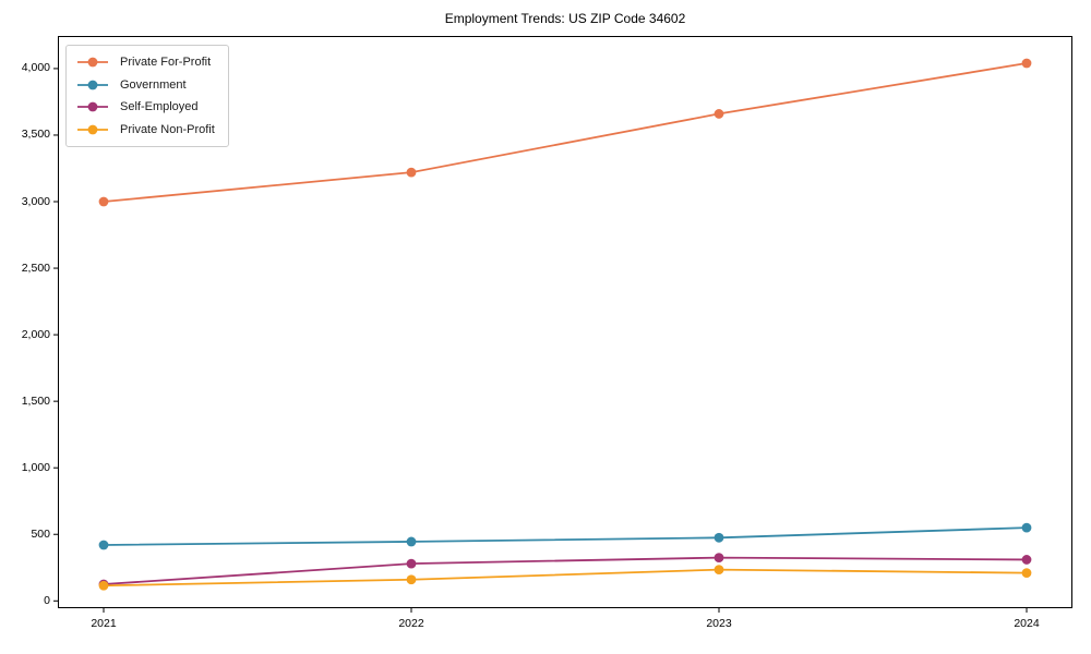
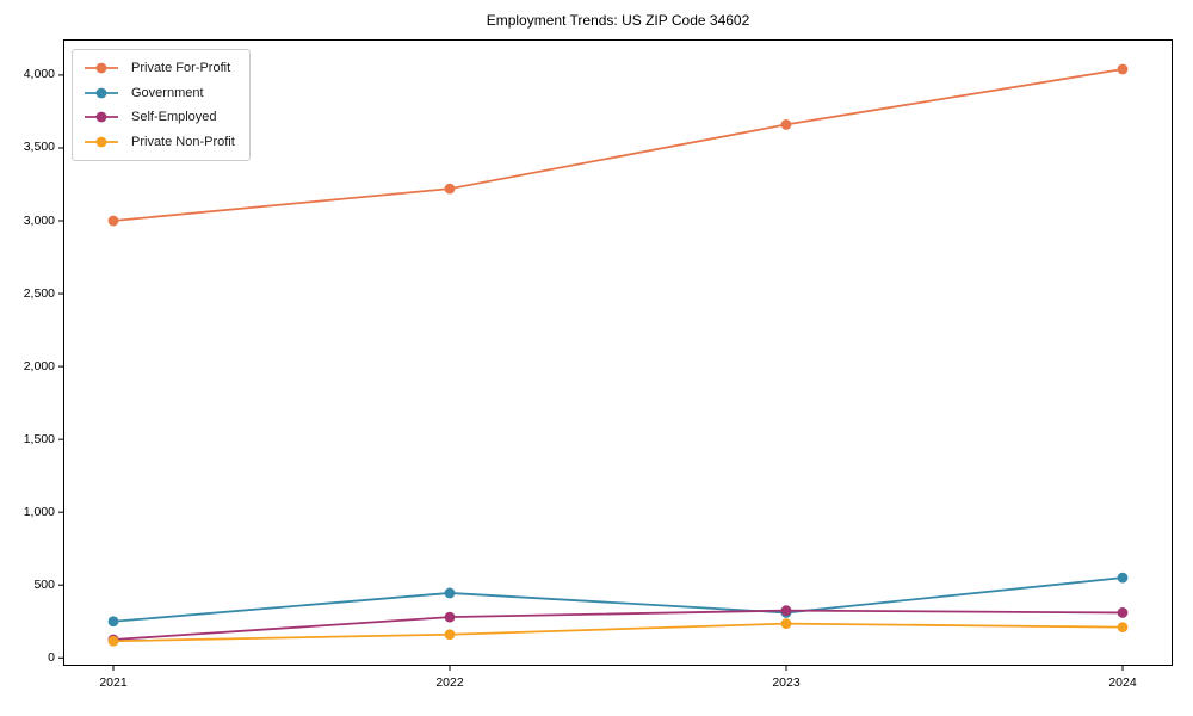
Government/2021: 420 -> 250
Government/2023: 480 -> 310
